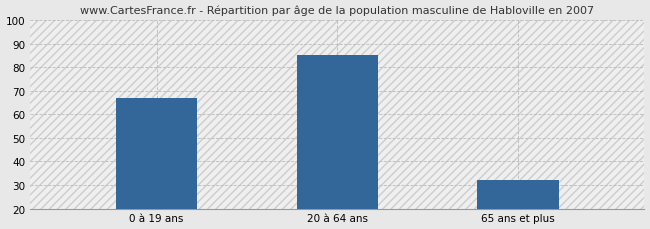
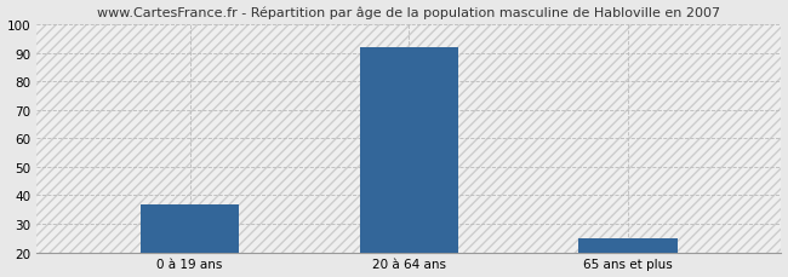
0 à 19 ans: 67 -> 37
20 à 64 ans: 85 -> 92
65 ans et plus: 32 -> 25
